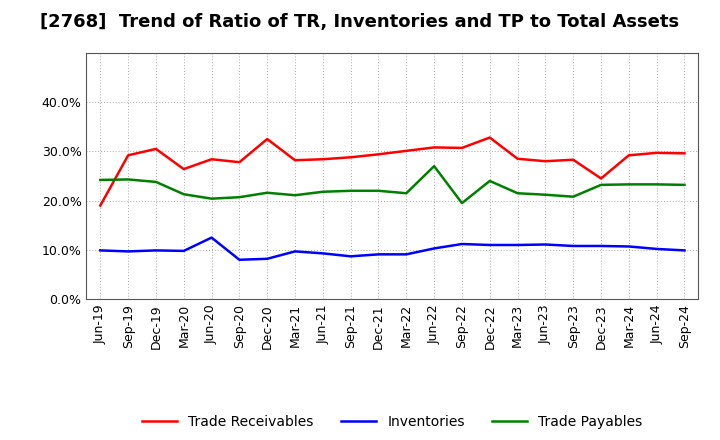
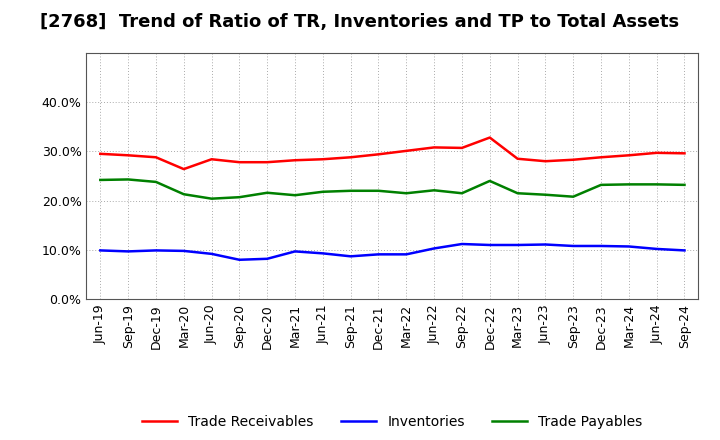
Trade Receivables/Jun-19: 19.0% -> 29.5%
Trade Receivables/Dec-19: 30.5% -> 28.8%
Inventories/Jun-20: 12.5% -> 9.2%
Trade Receivables/Dec-20: 32.5% -> 27.8%
Trade Payables/Jun-22: 27.0% -> 22.1%
Trade Payables/Sep-22: 19.5% -> 21.5%
Trade Receivables/Dec-23: 24.5% -> 28.8%
